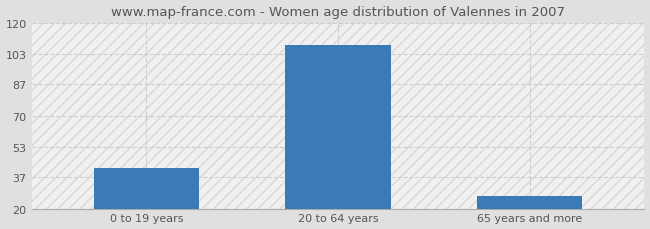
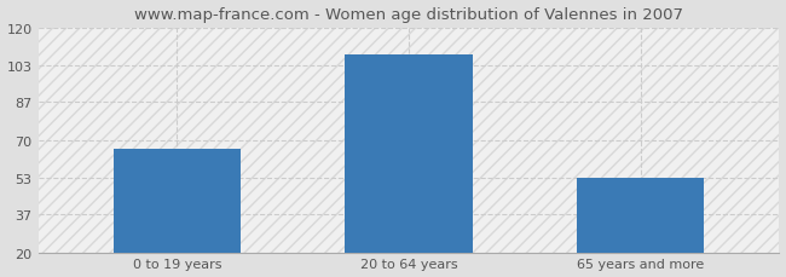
0 to 19 years: 42 -> 66
65 years and more: 27 -> 53
